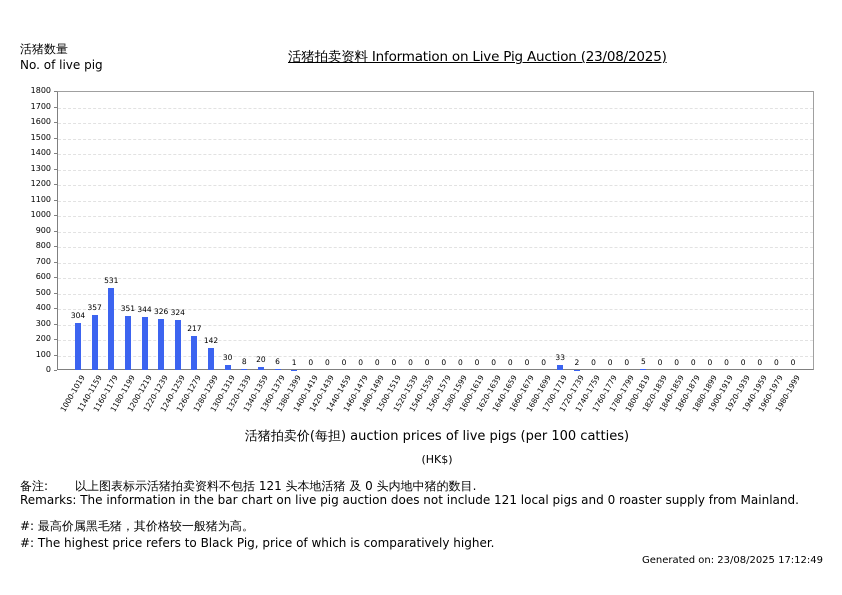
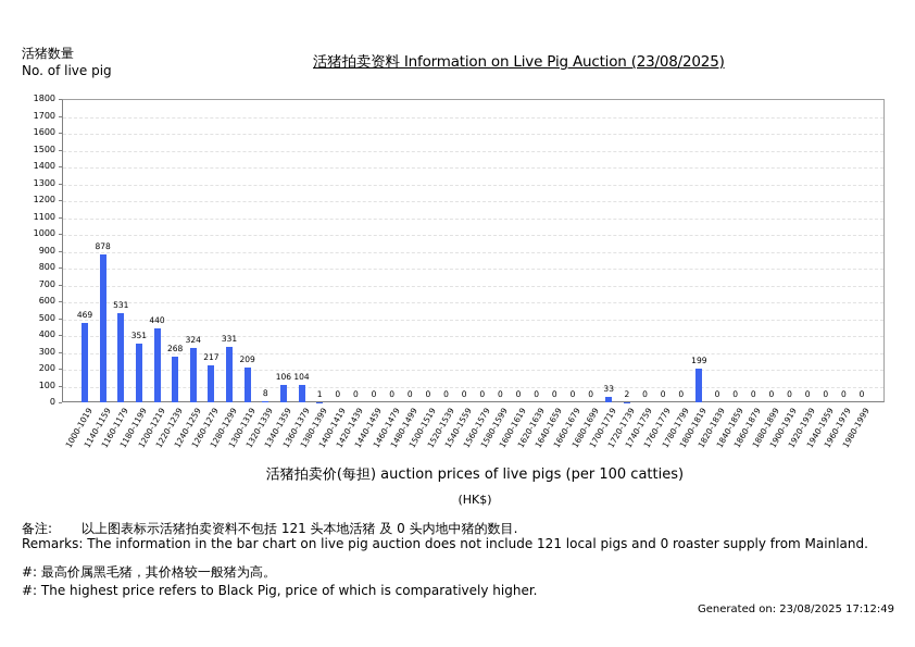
1000-1019: 304 -> 469
1140-1159: 357 -> 878
1200-1219: 344 -> 440
1220-1239: 326 -> 268
1280-1299: 142 -> 331
1300-1319: 30 -> 209
1340-1359: 20 -> 106
1360-1379: 6 -> 104
1800-1819: 5 -> 199
